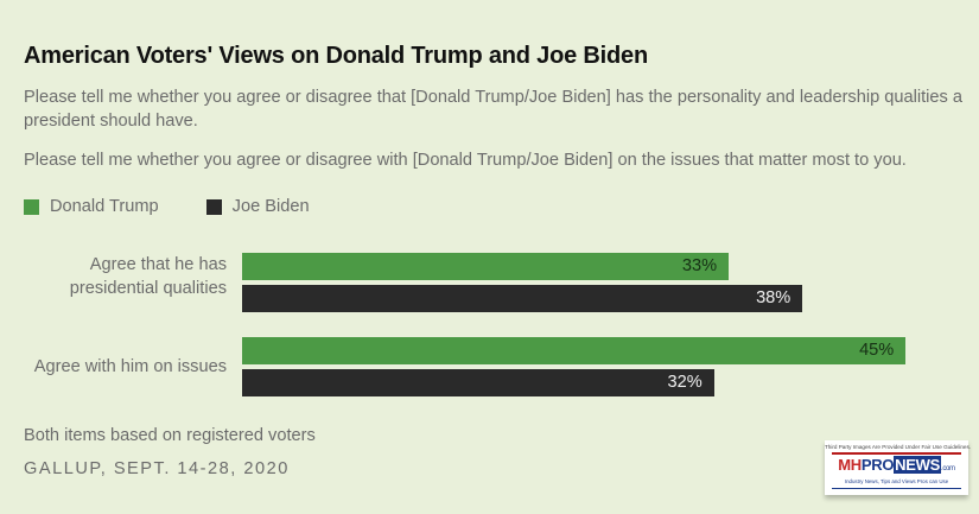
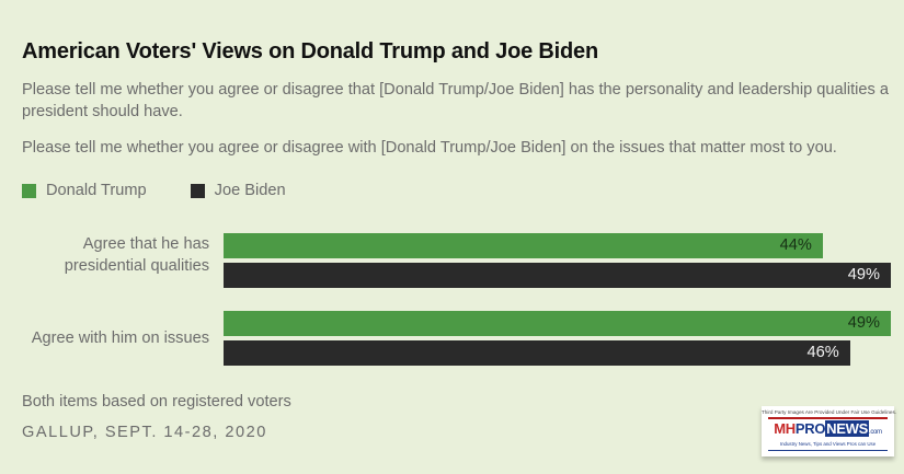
Donald Trump/Agree that he has presidential qualities: 33% -> 44%
Joe Biden/Agree that he has presidential qualities: 38% -> 49%
Donald Trump/Agree with him on issues: 45% -> 49%
Joe Biden/Agree with him on issues: 32% -> 46%
